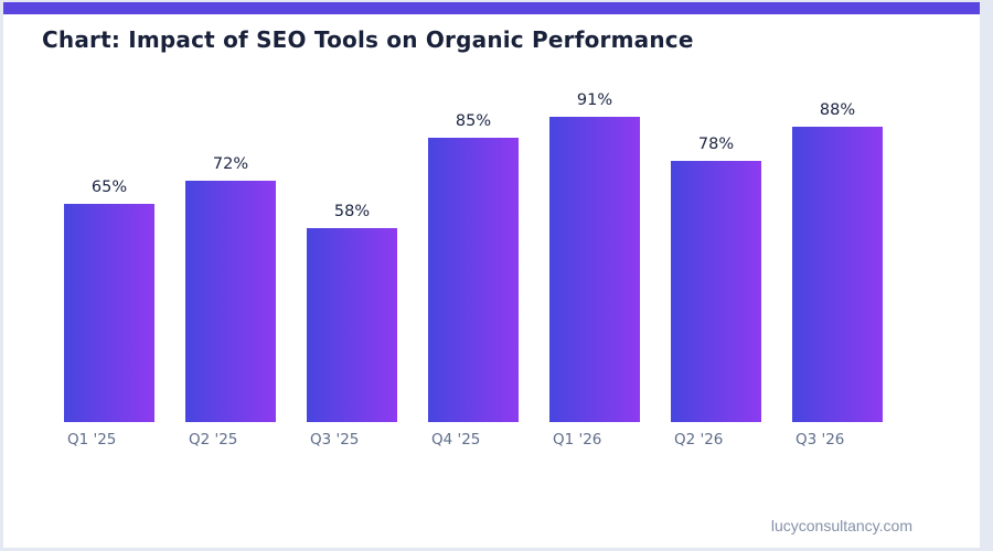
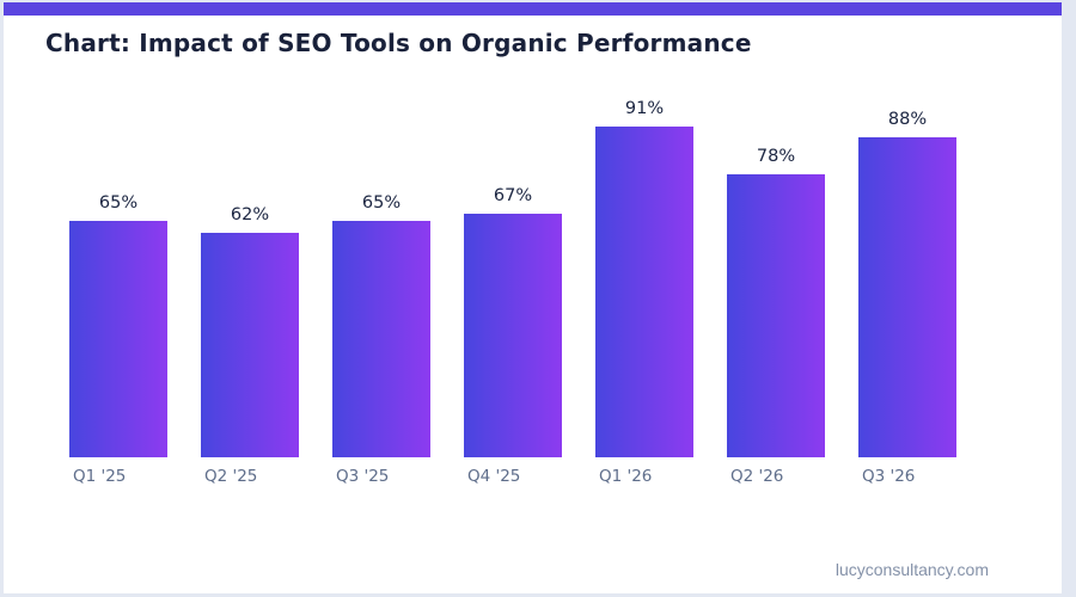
Q2 '25: 72% -> 62%
Q3 '25: 58% -> 65%
Q4 '25: 85% -> 67%
